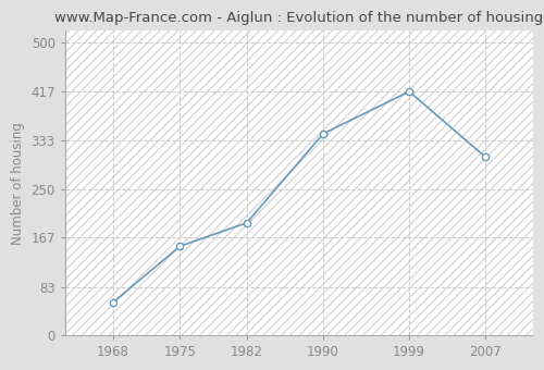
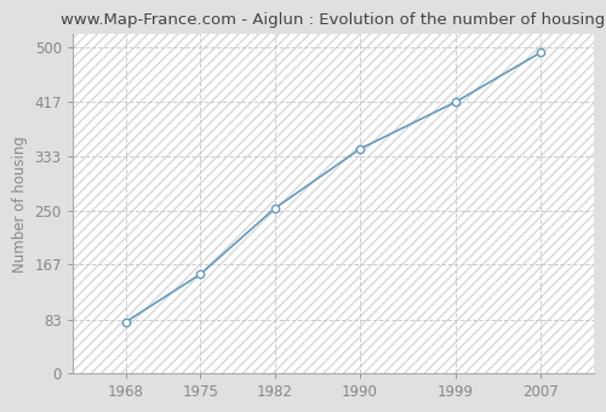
1968: 56 -> 79
1982: 192 -> 253
2007: 304 -> 492
